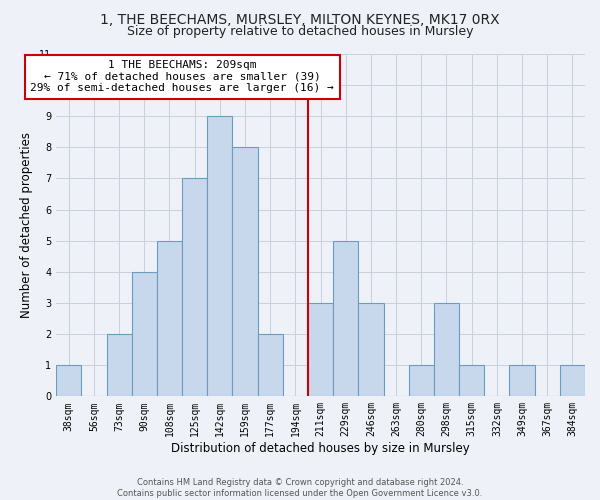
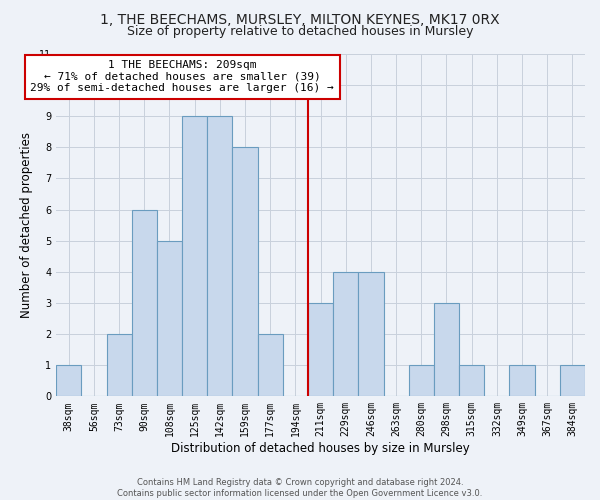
90sqm: 4 -> 6
125sqm: 7 -> 9
229sqm: 5 -> 4
246sqm: 3 -> 4
